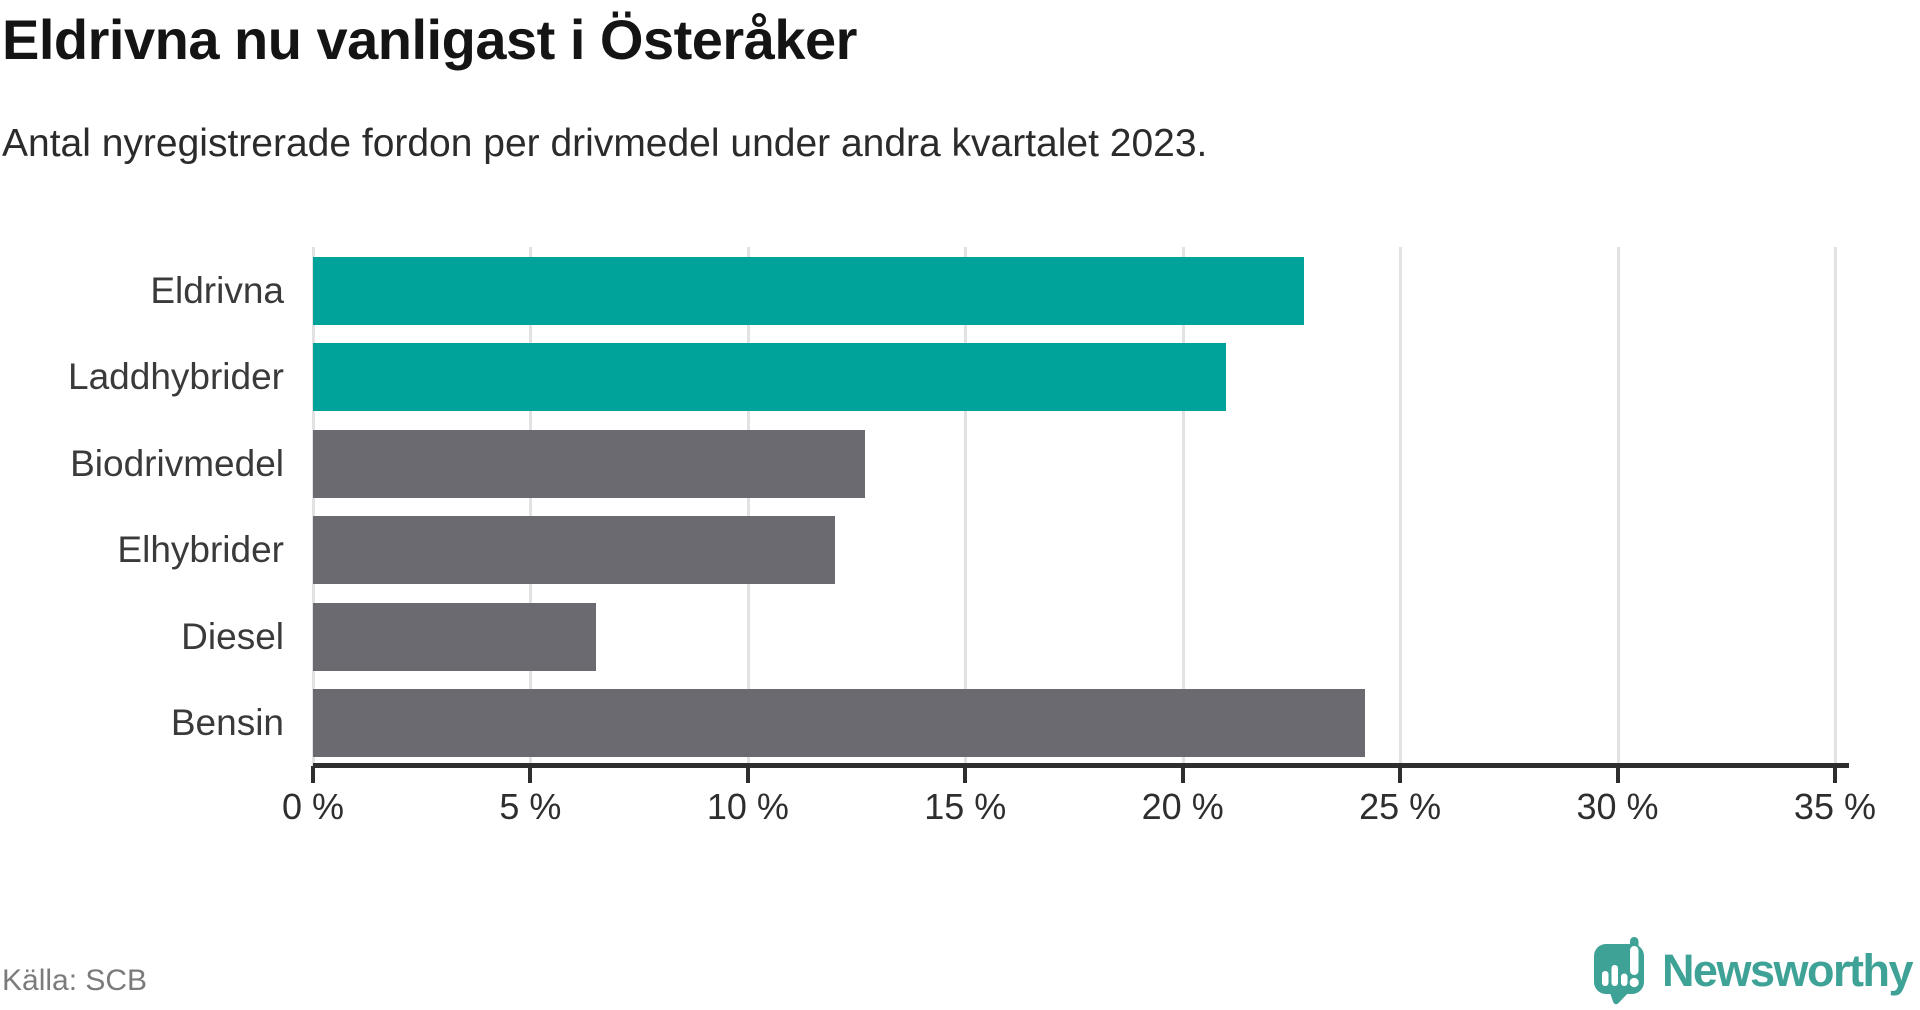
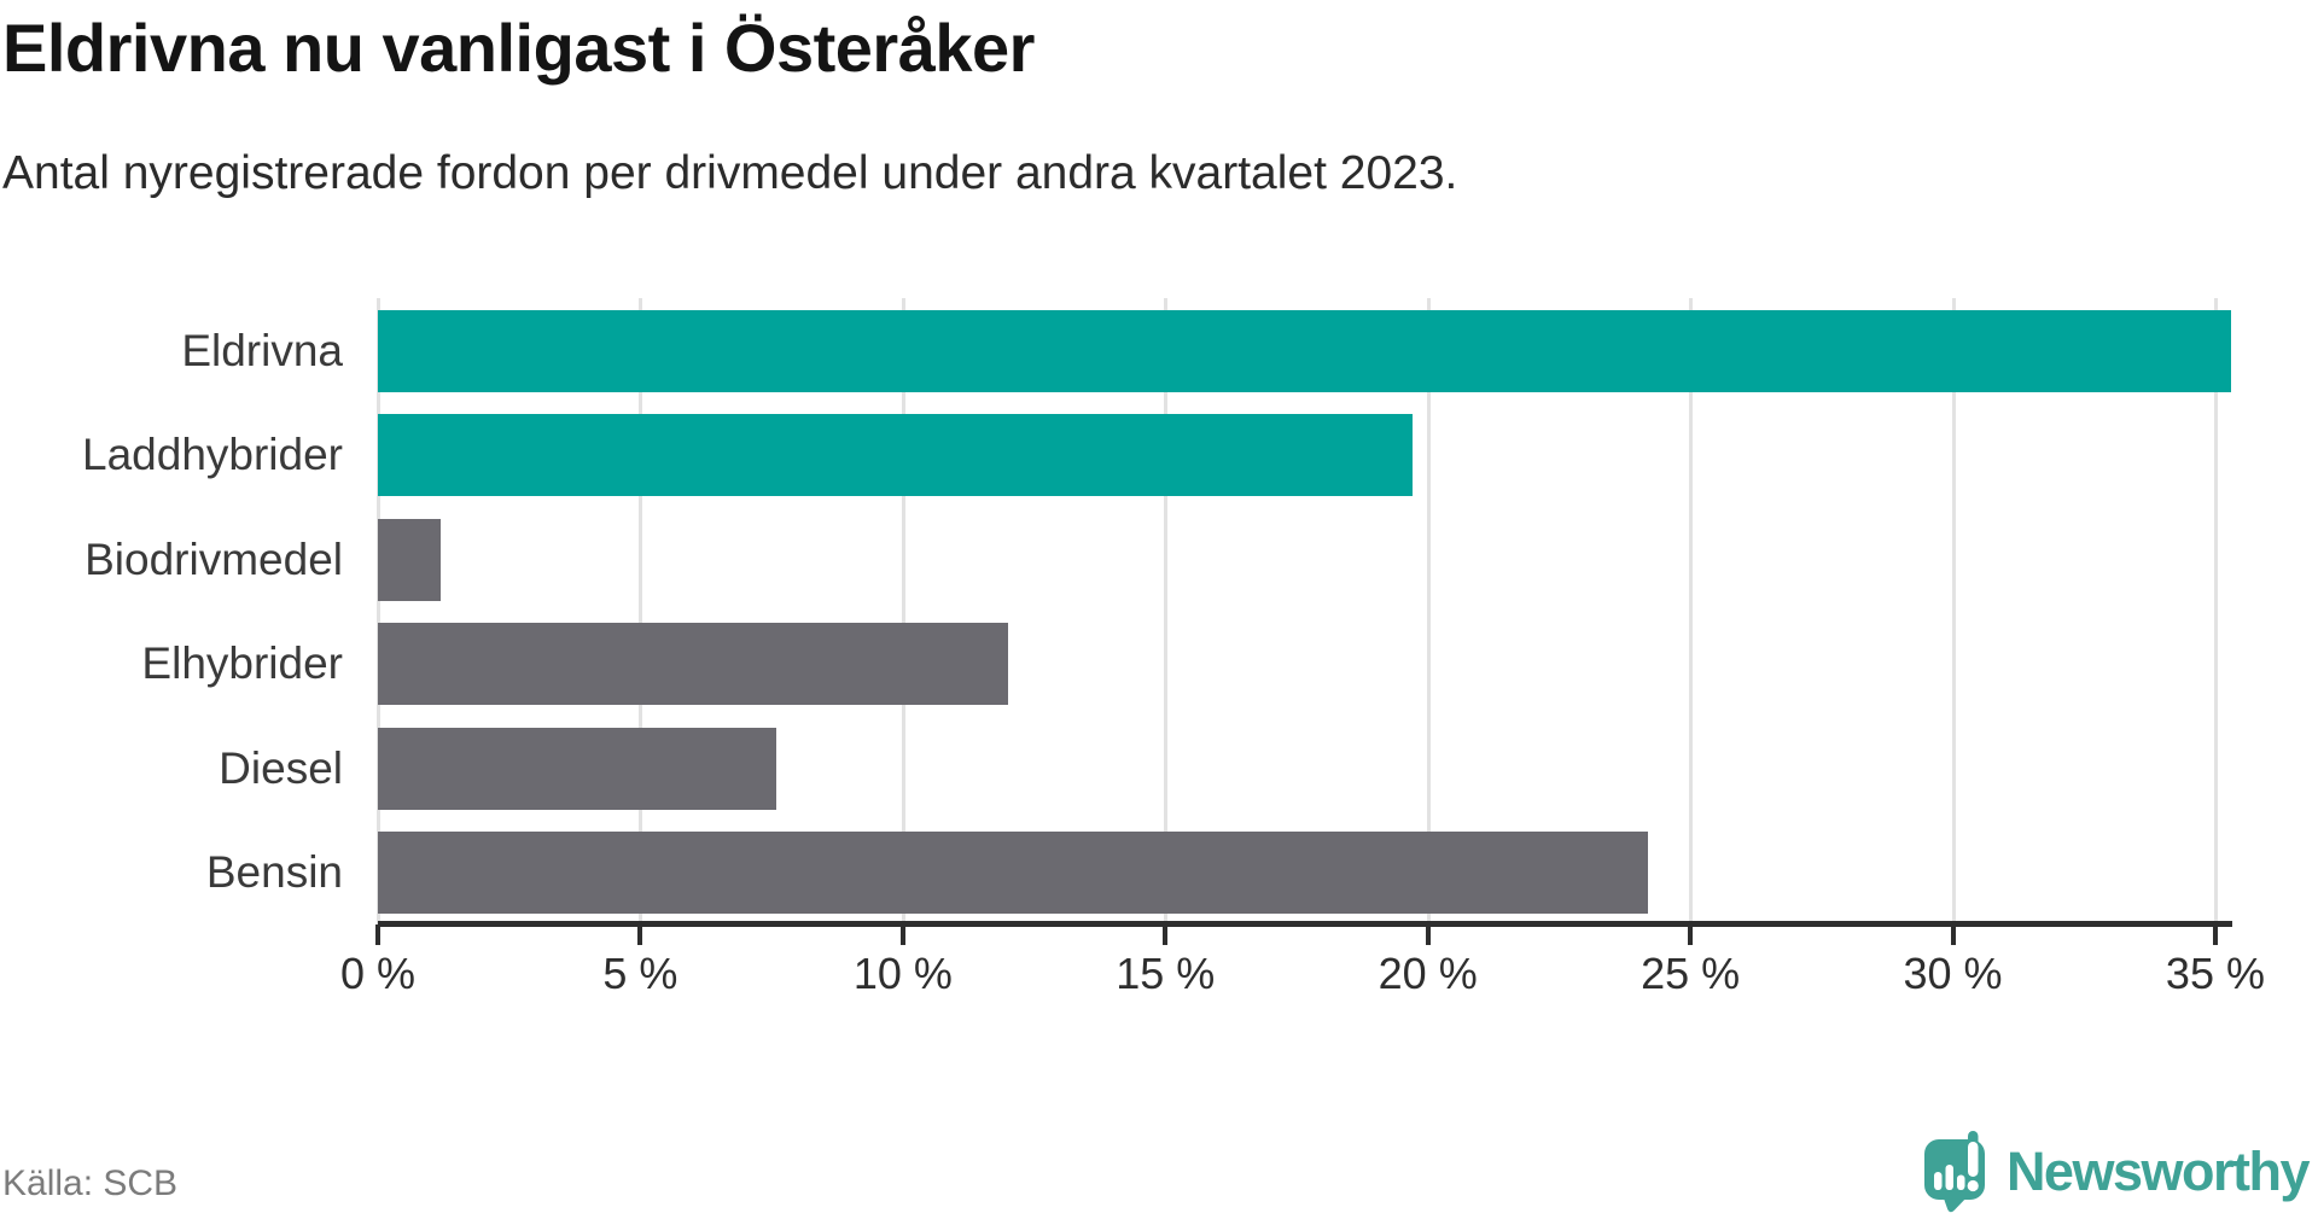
Eldrivna: 22.8% -> 35.3%
Laddhybrider: 21.0% -> 19.7%
Biodrivmedel: 12.7% -> 1.2%
Diesel: 6.5% -> 7.6%
